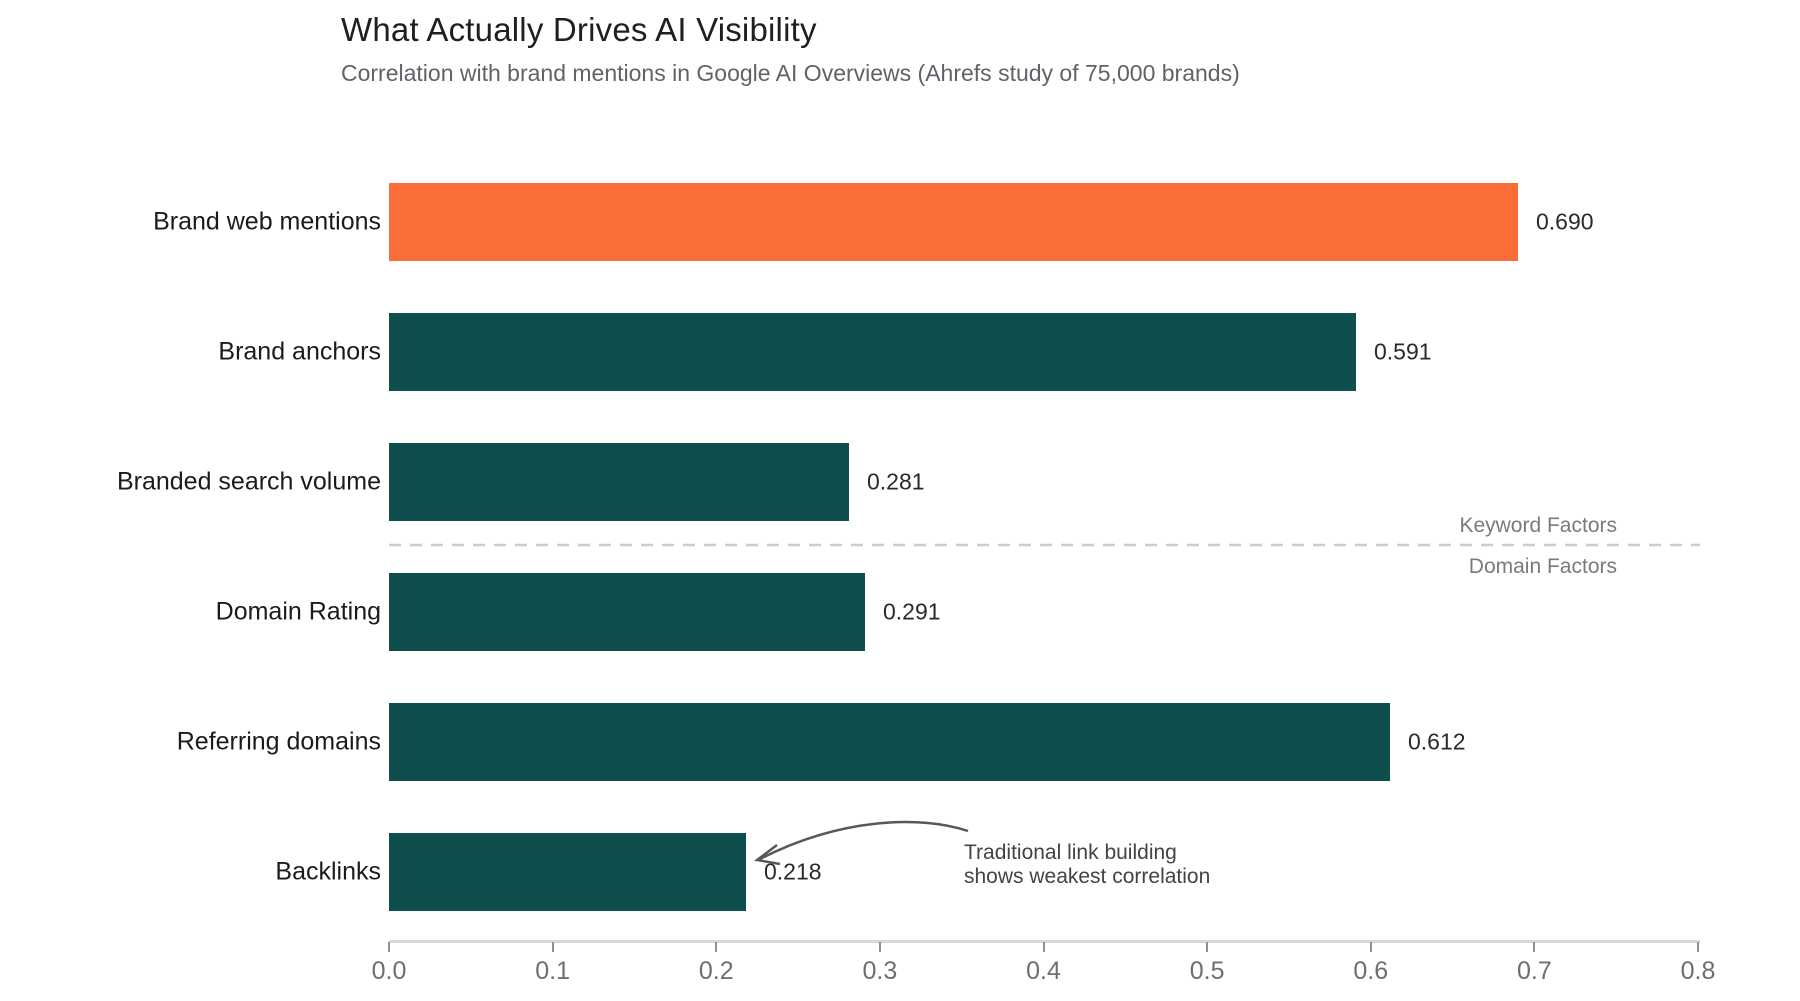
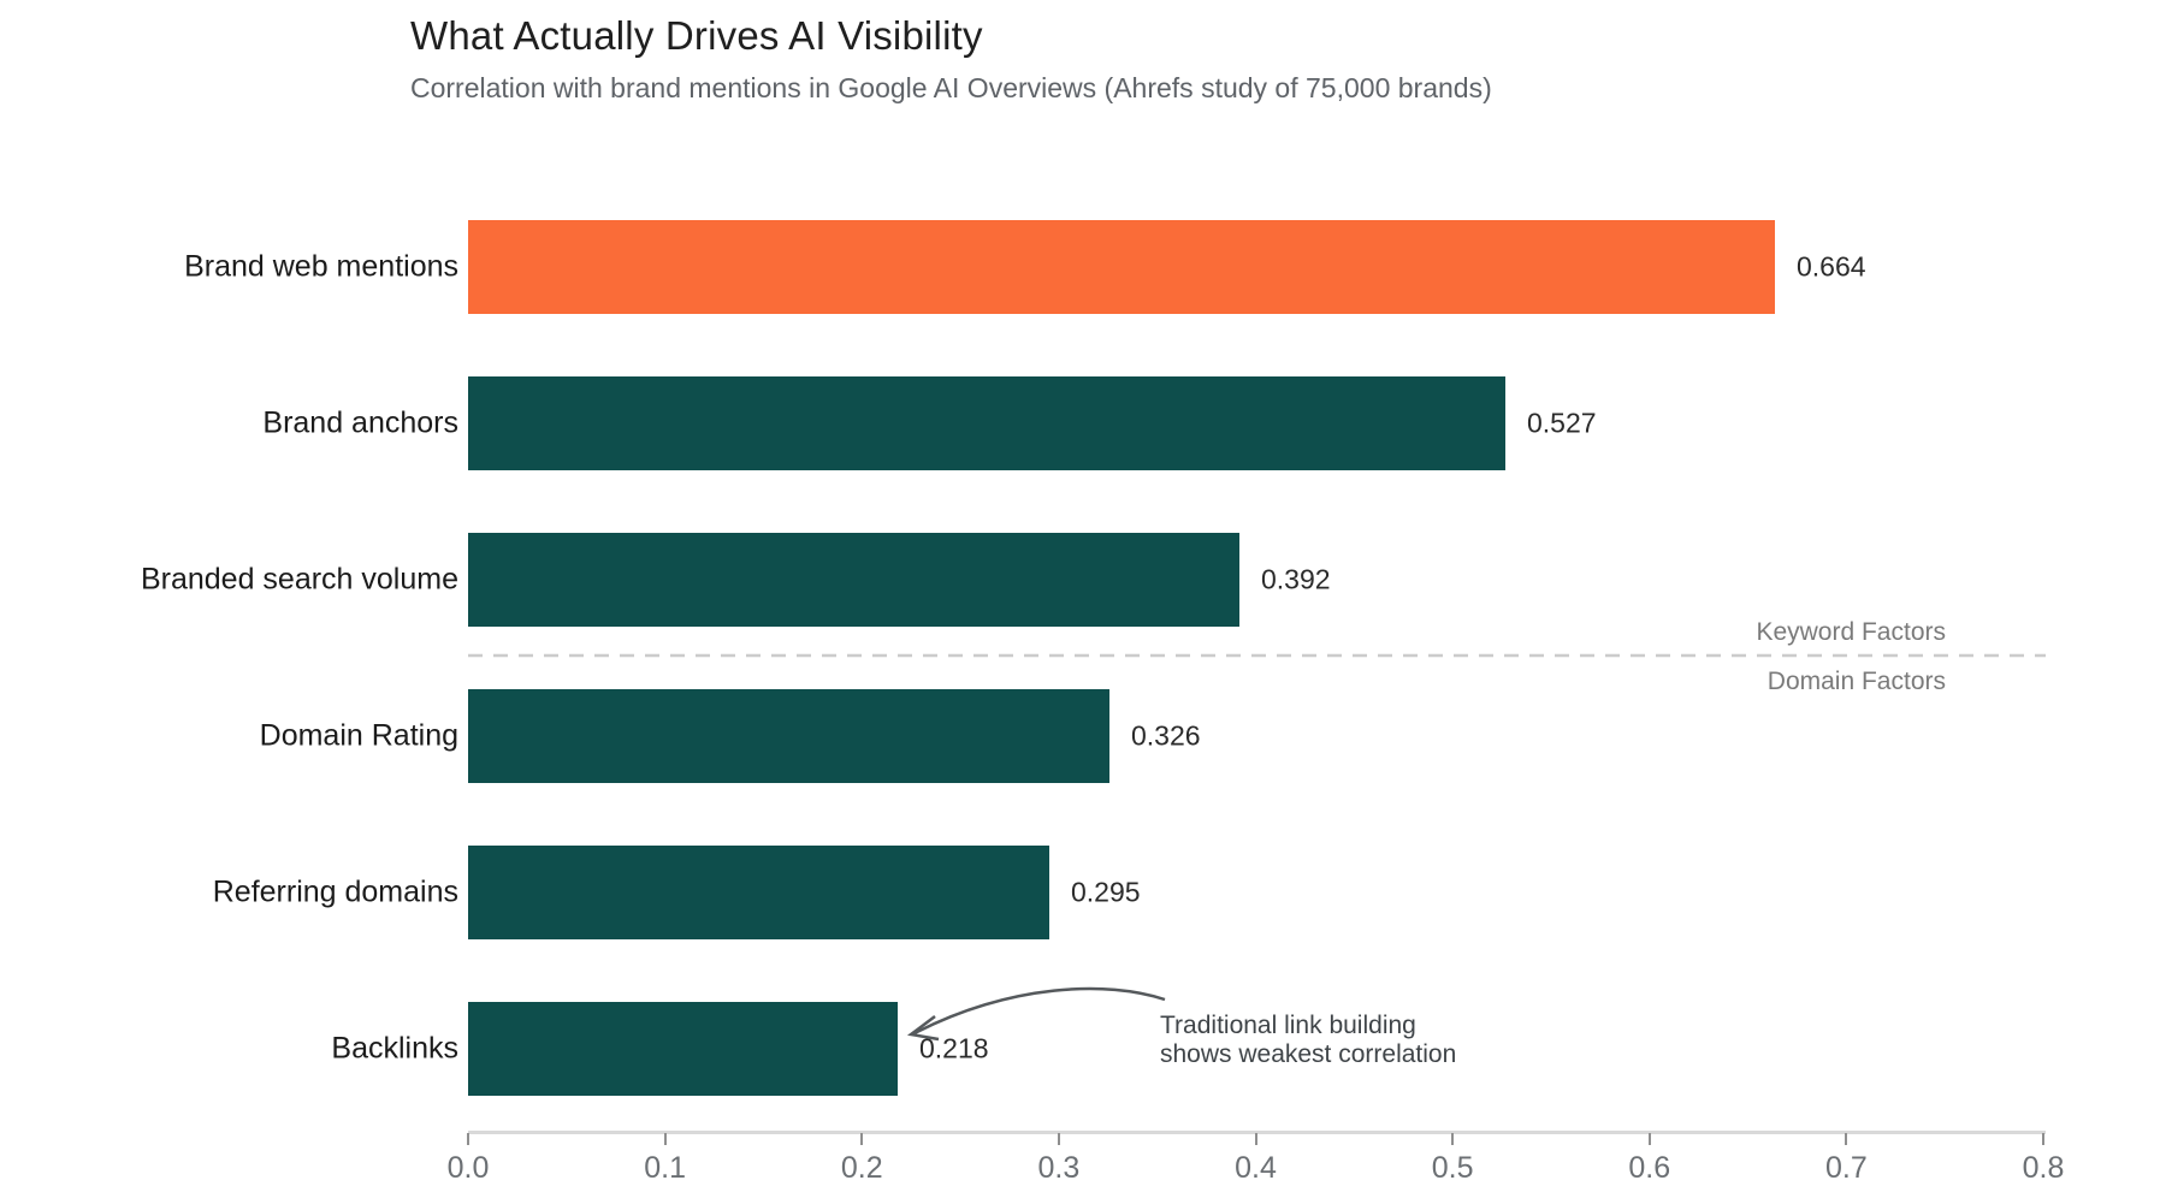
Brand web mentions: 0.690 -> 0.664
Brand anchors: 0.591 -> 0.527
Branded search volume: 0.281 -> 0.392
Domain Rating: 0.291 -> 0.326
Referring domains: 0.612 -> 0.295
